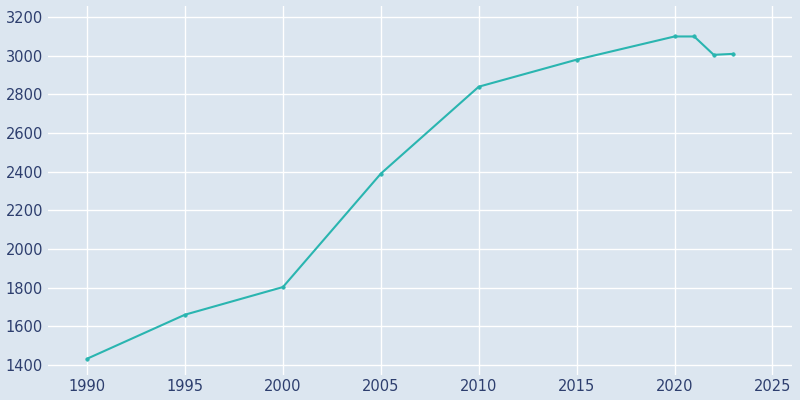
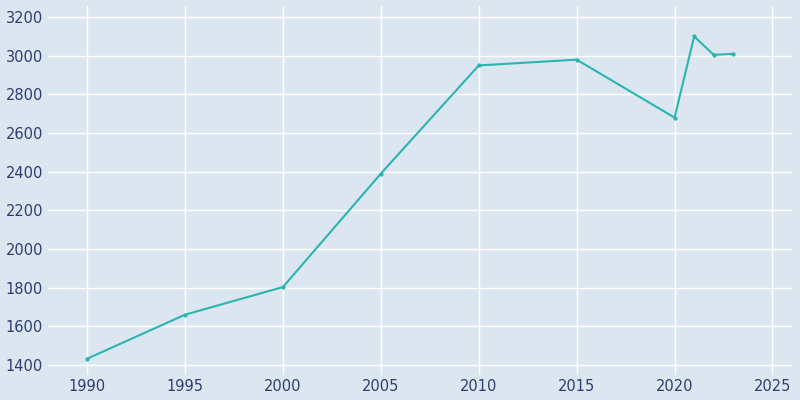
2010: 2840 -> 2950
2020: 3100 -> 2680
